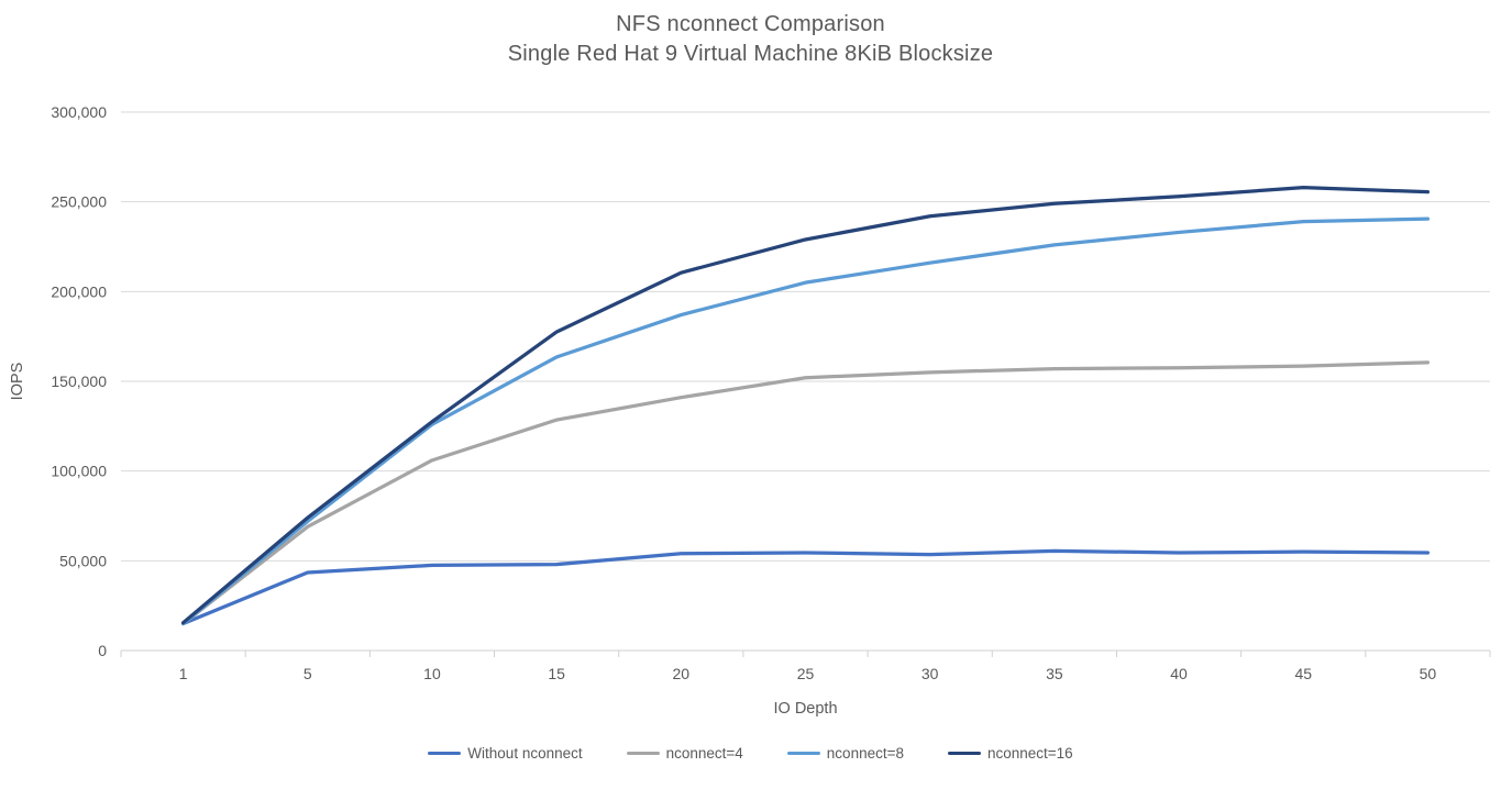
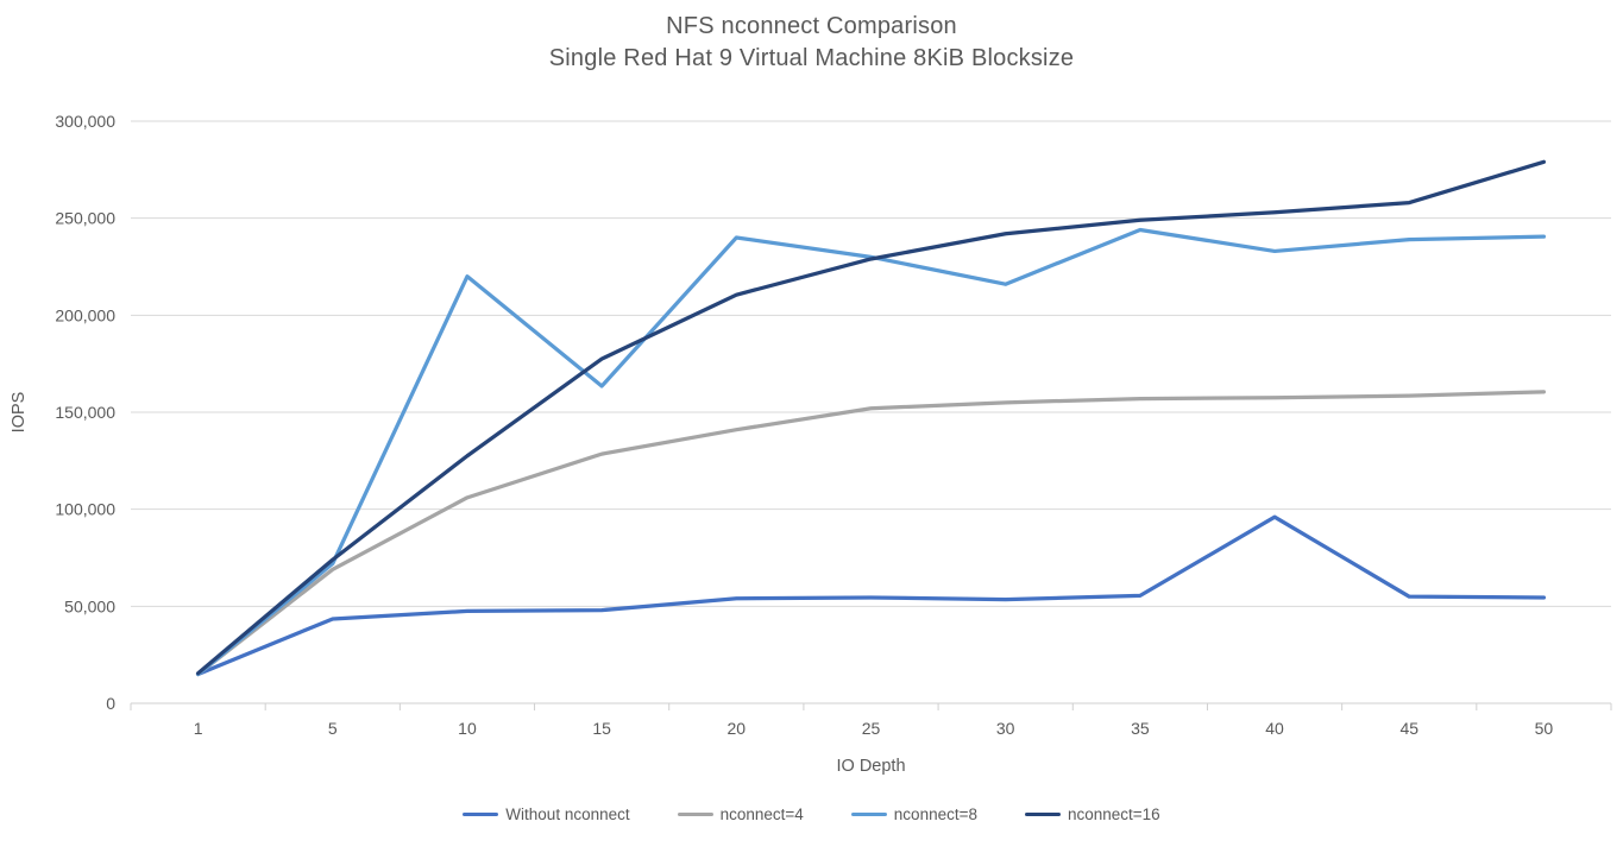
nconnect=8/10: 126000 -> 220000
nconnect=8/20: 187000 -> 240000
nconnect=8/25: 205000 -> 230000
nconnect=8/35: 226000 -> 244000
Without nconnect/40: 54000 -> 96000
nconnect=16/50: 256000 -> 279000
